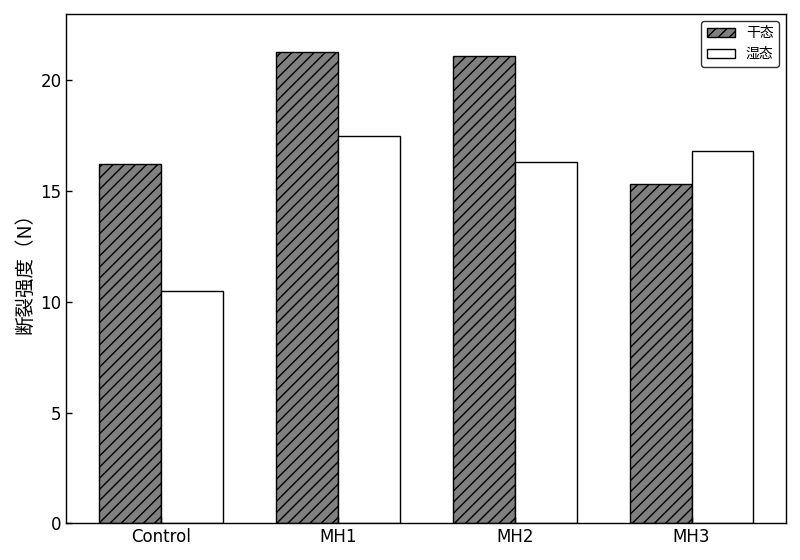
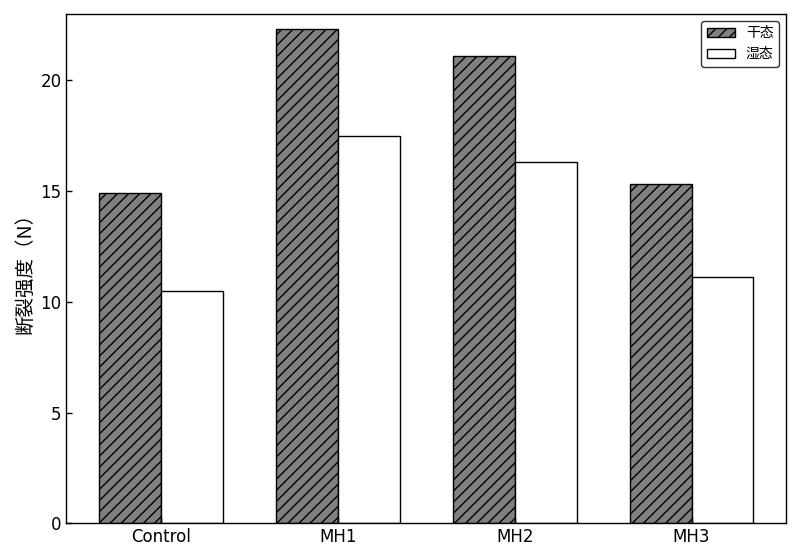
干态/Control: 16.2 -> 14.9
干态/MH1: 21.3 -> 22.3
湿态/MH3: 16.8 -> 11.1
